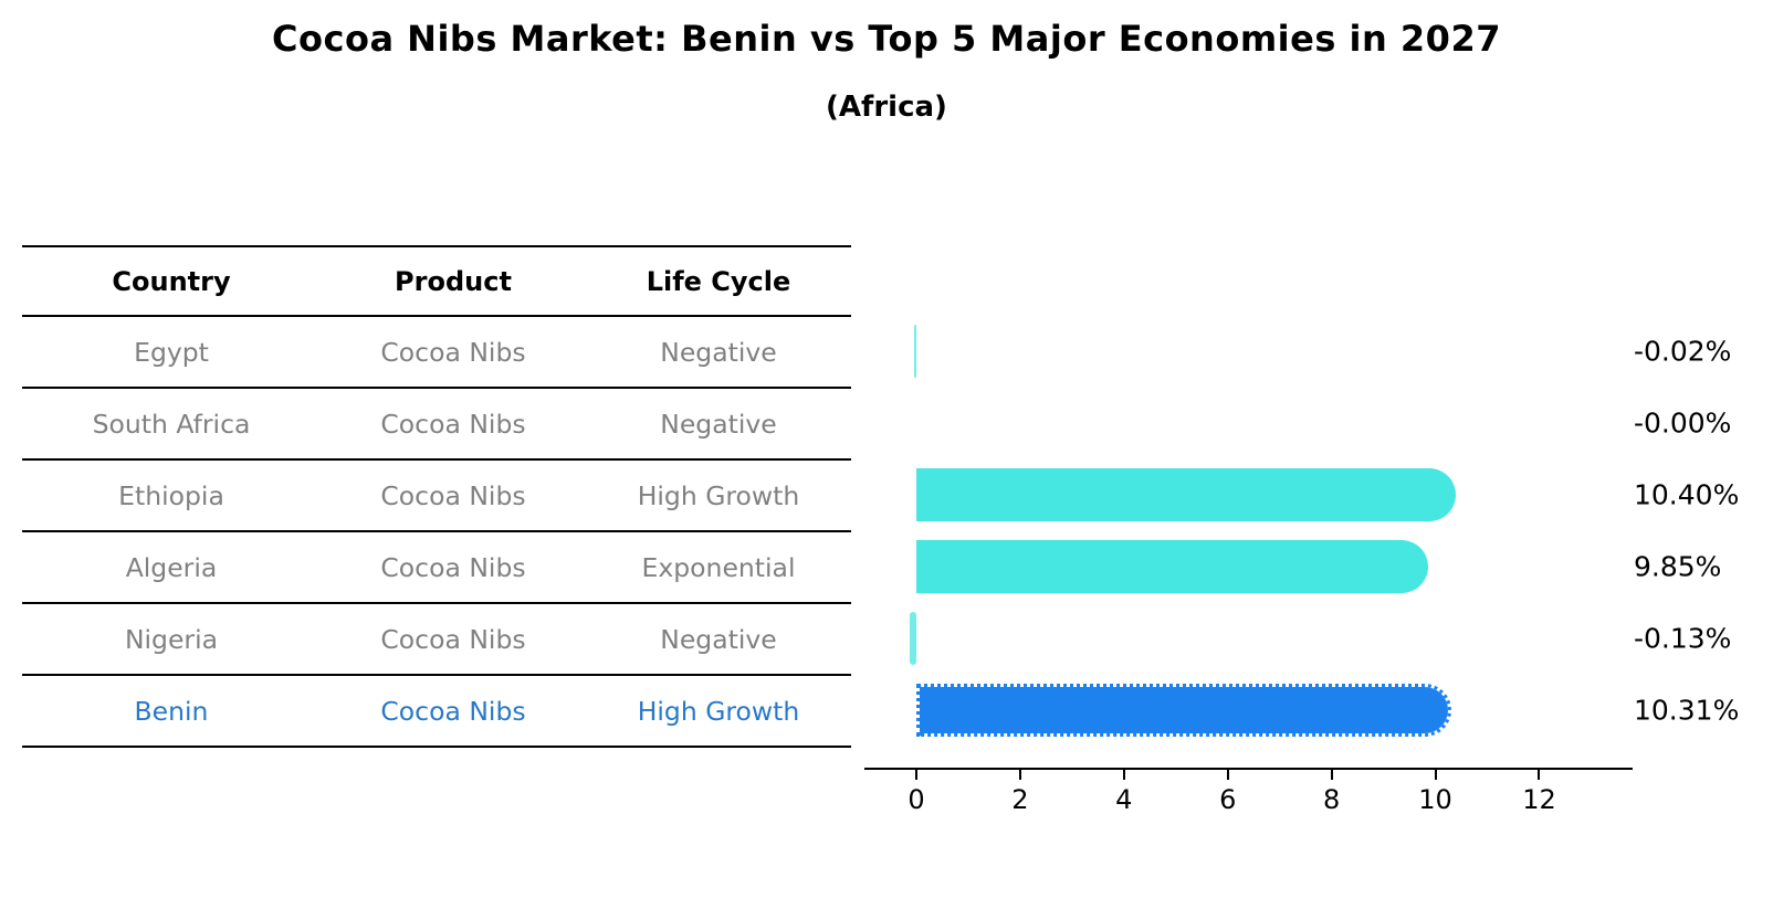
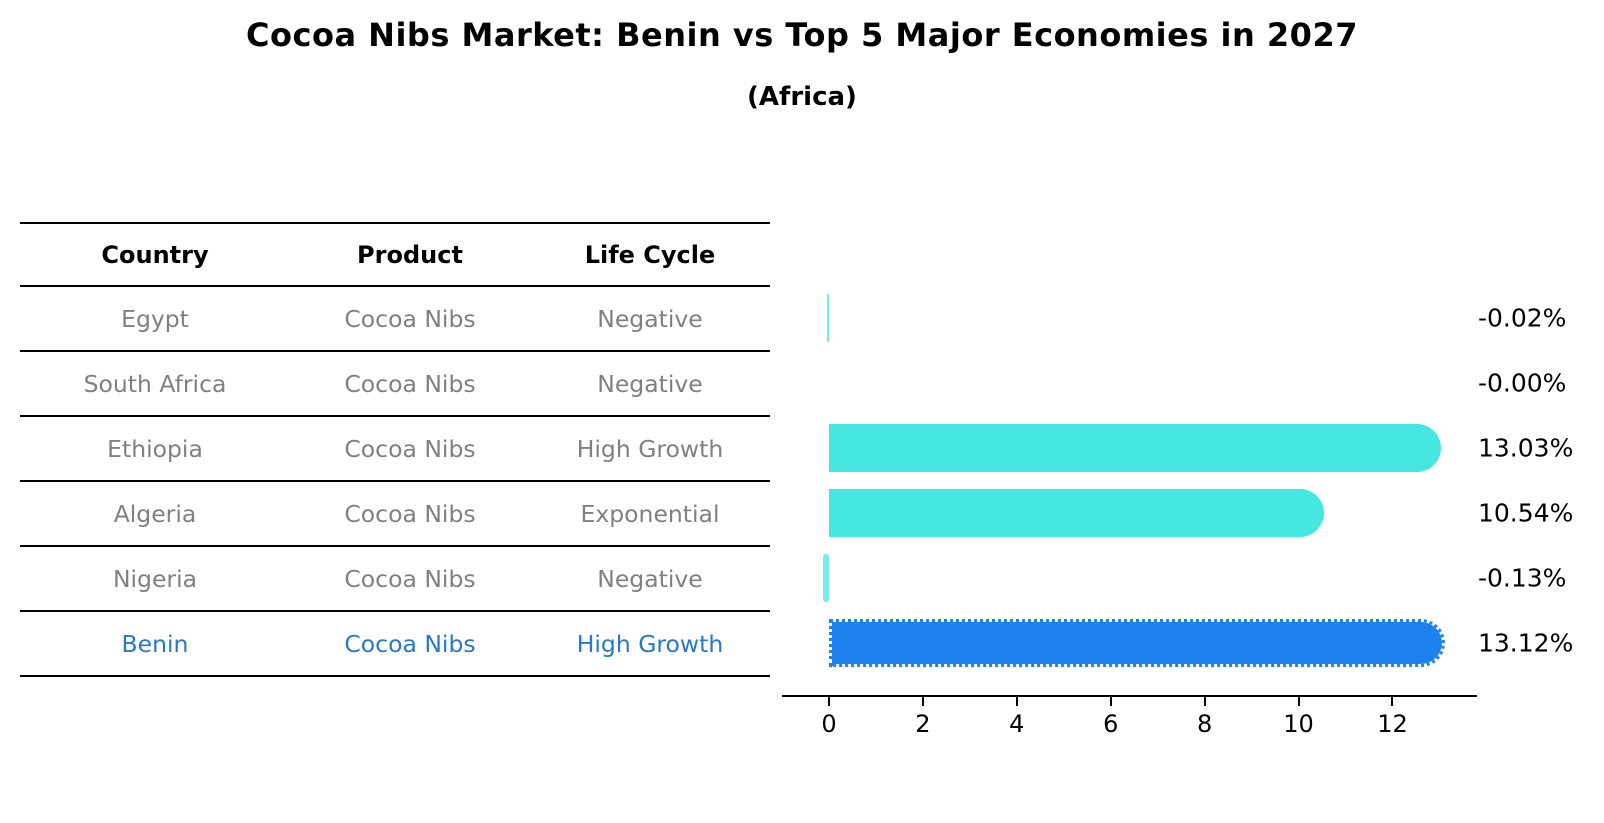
Ethiopia: 10.40% -> 13.03%
Algeria: 9.85% -> 10.54%
Benin: 10.31% -> 13.12%
